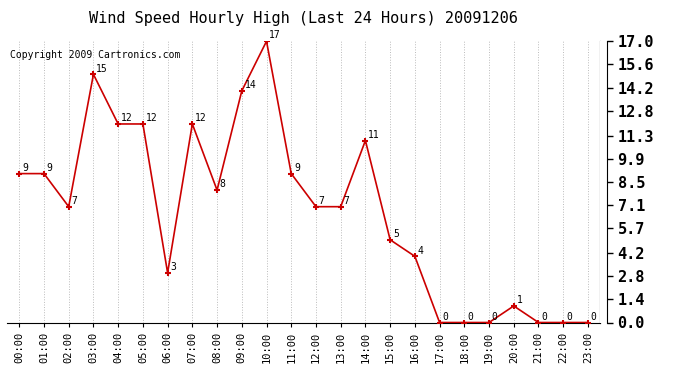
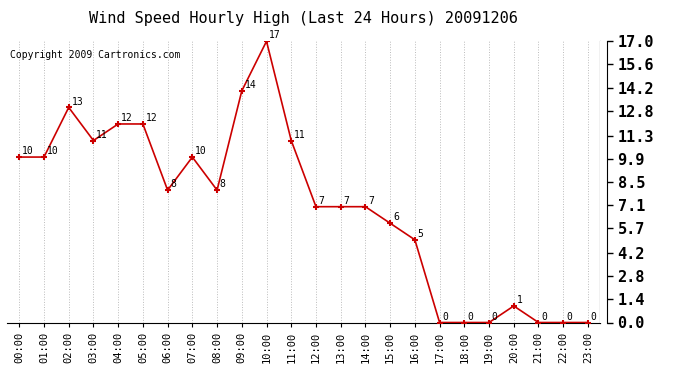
00:00: 9 -> 10
01:00: 9 -> 10
02:00: 7 -> 13
03:00: 15 -> 11
06:00: 3 -> 8
07:00: 12 -> 10
11:00: 9 -> 11
14:00: 11 -> 7
15:00: 5 -> 6
16:00: 4 -> 5
